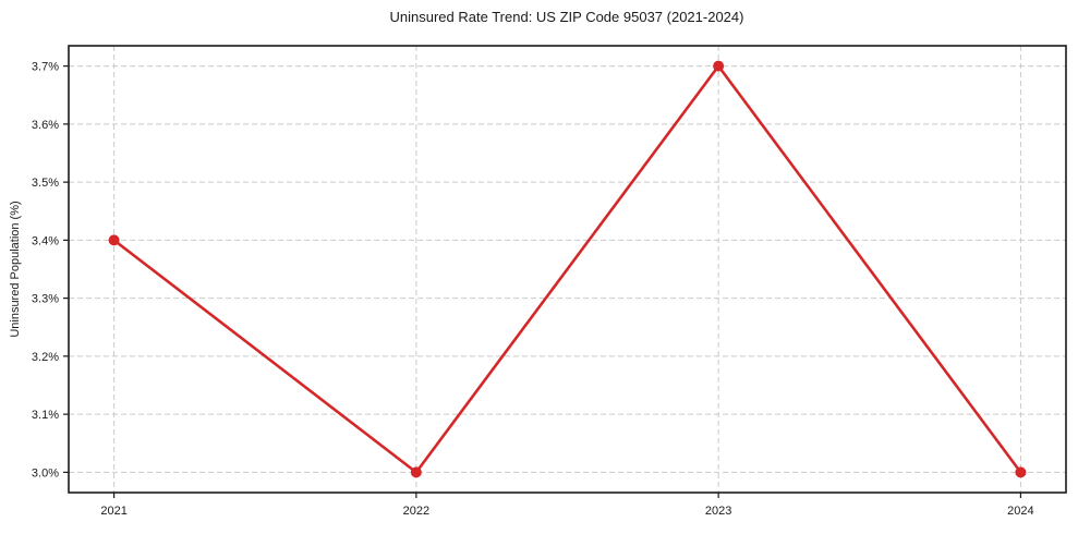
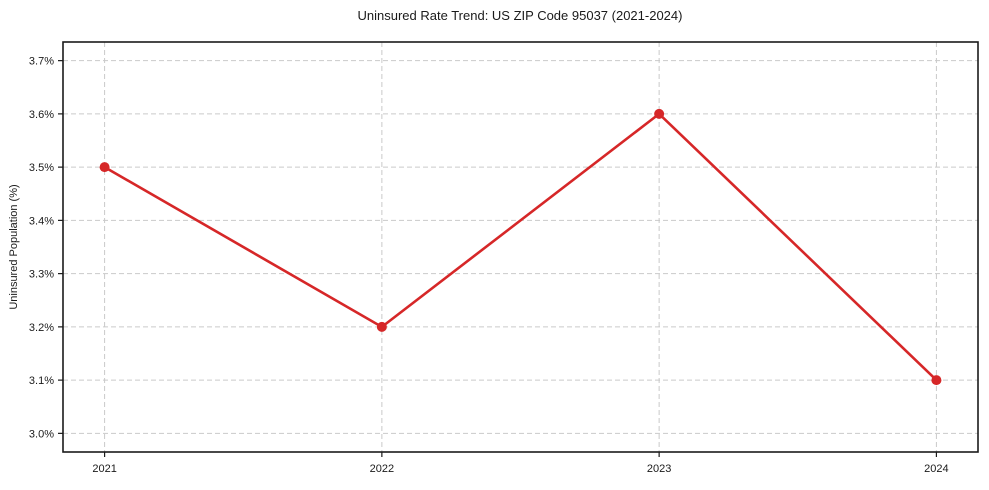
2021: 3.4% -> 3.5%
2022: 3.0% -> 3.2%
2023: 3.7% -> 3.6%
2024: 3.0% -> 3.1%
